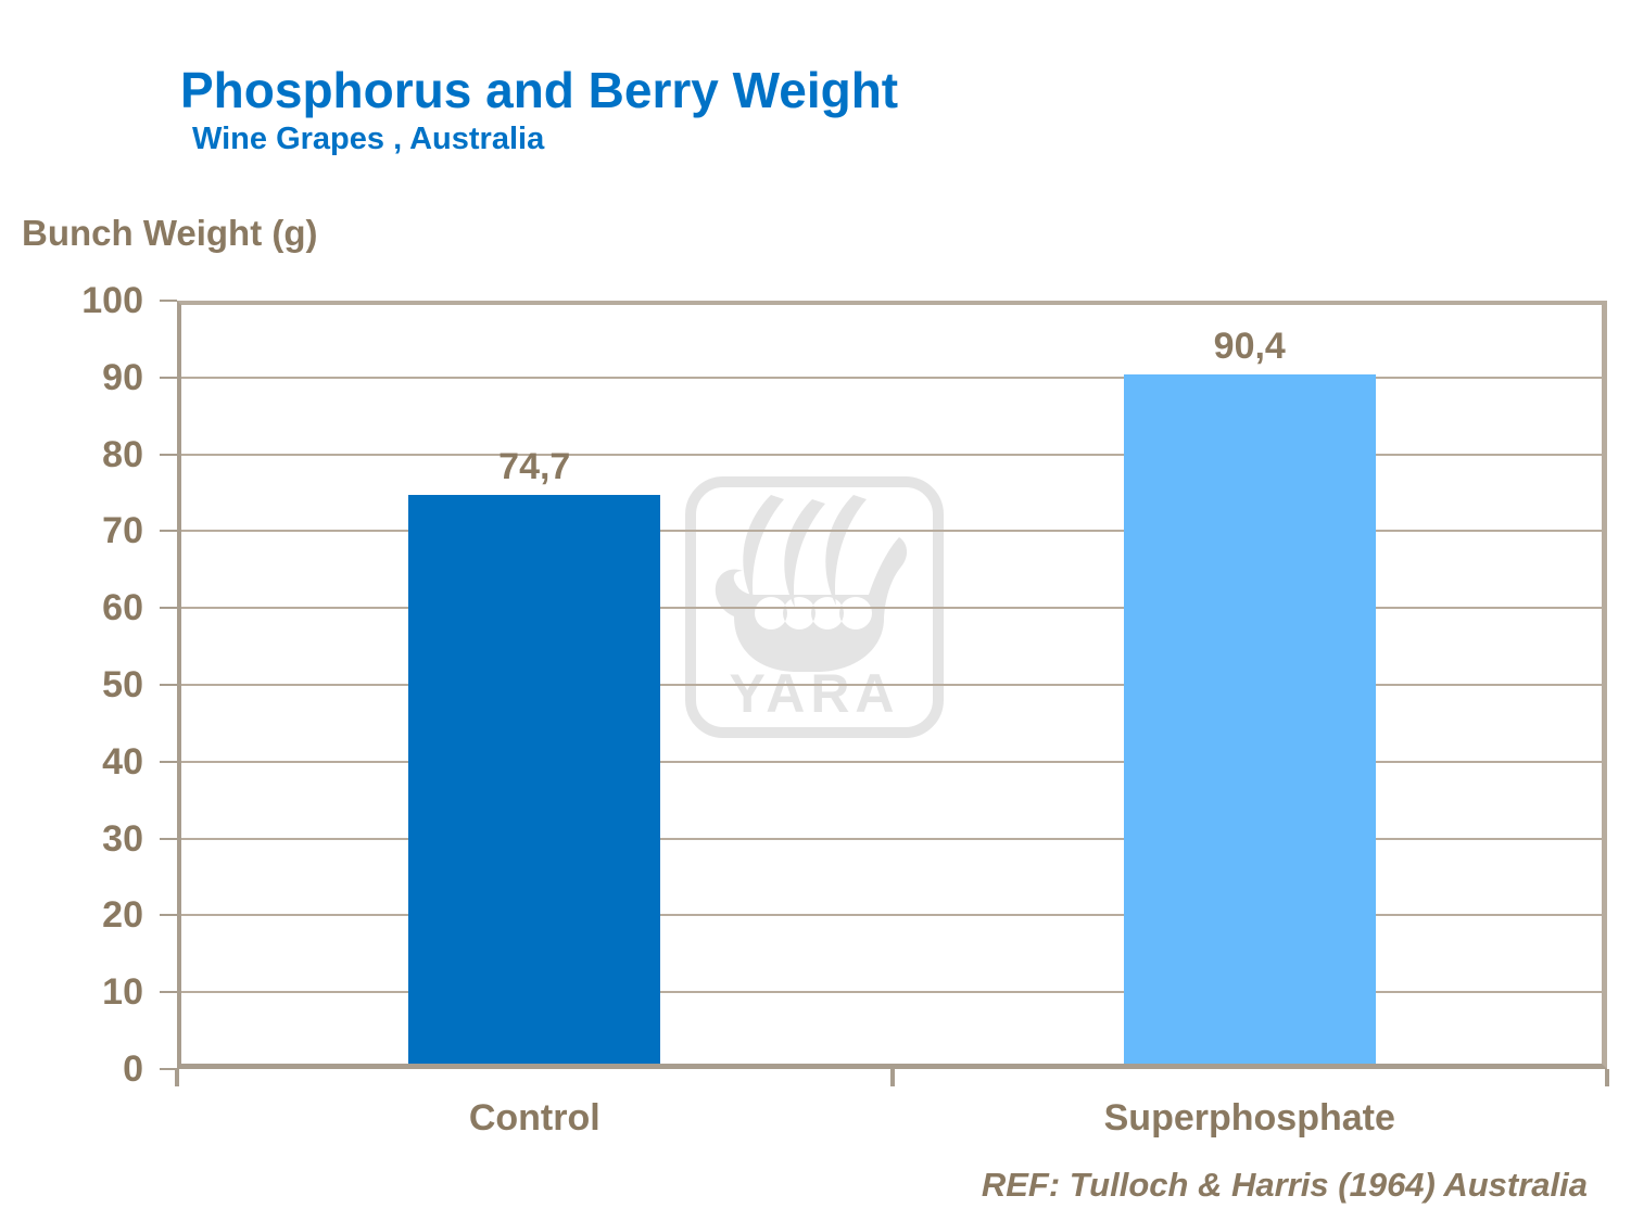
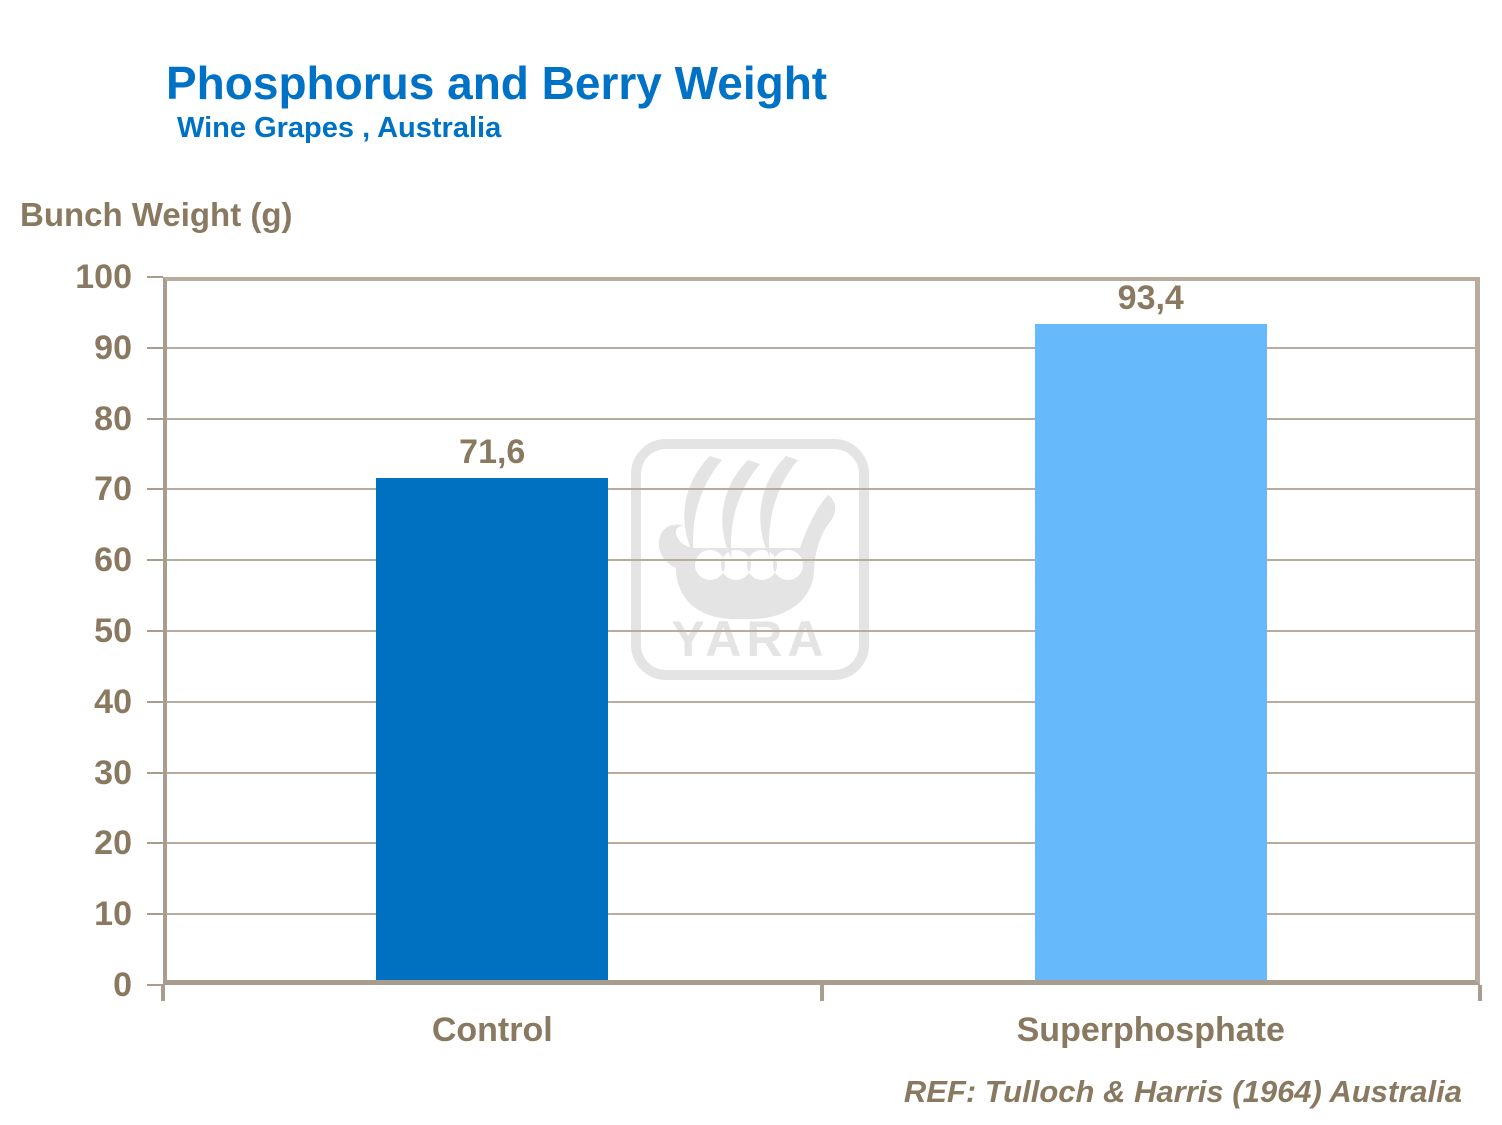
Control: 74,7 -> 71,6
Superphosphate: 90,4 -> 93,4
